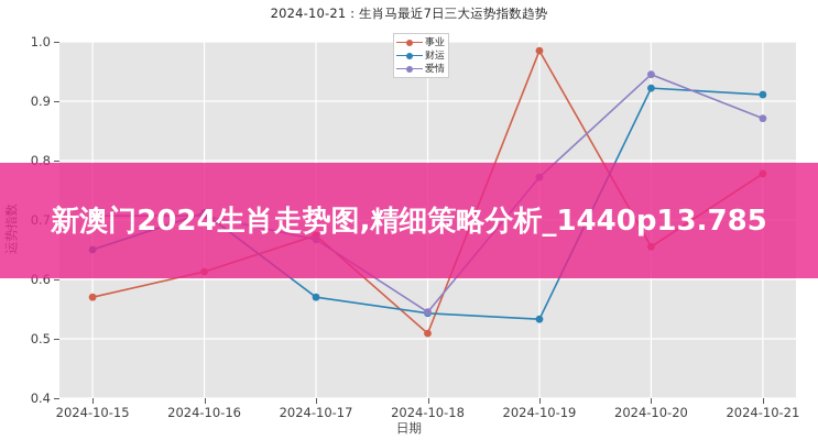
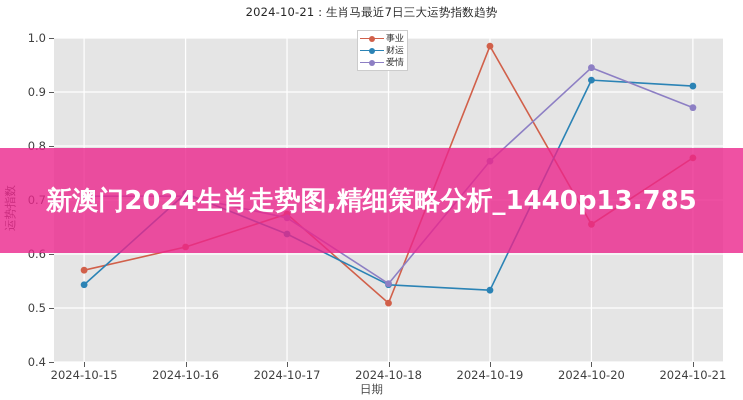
财运/2024-10-15: 0.65 -> 0.54
财运/2024-10-17: 0.57 -> 0.64
